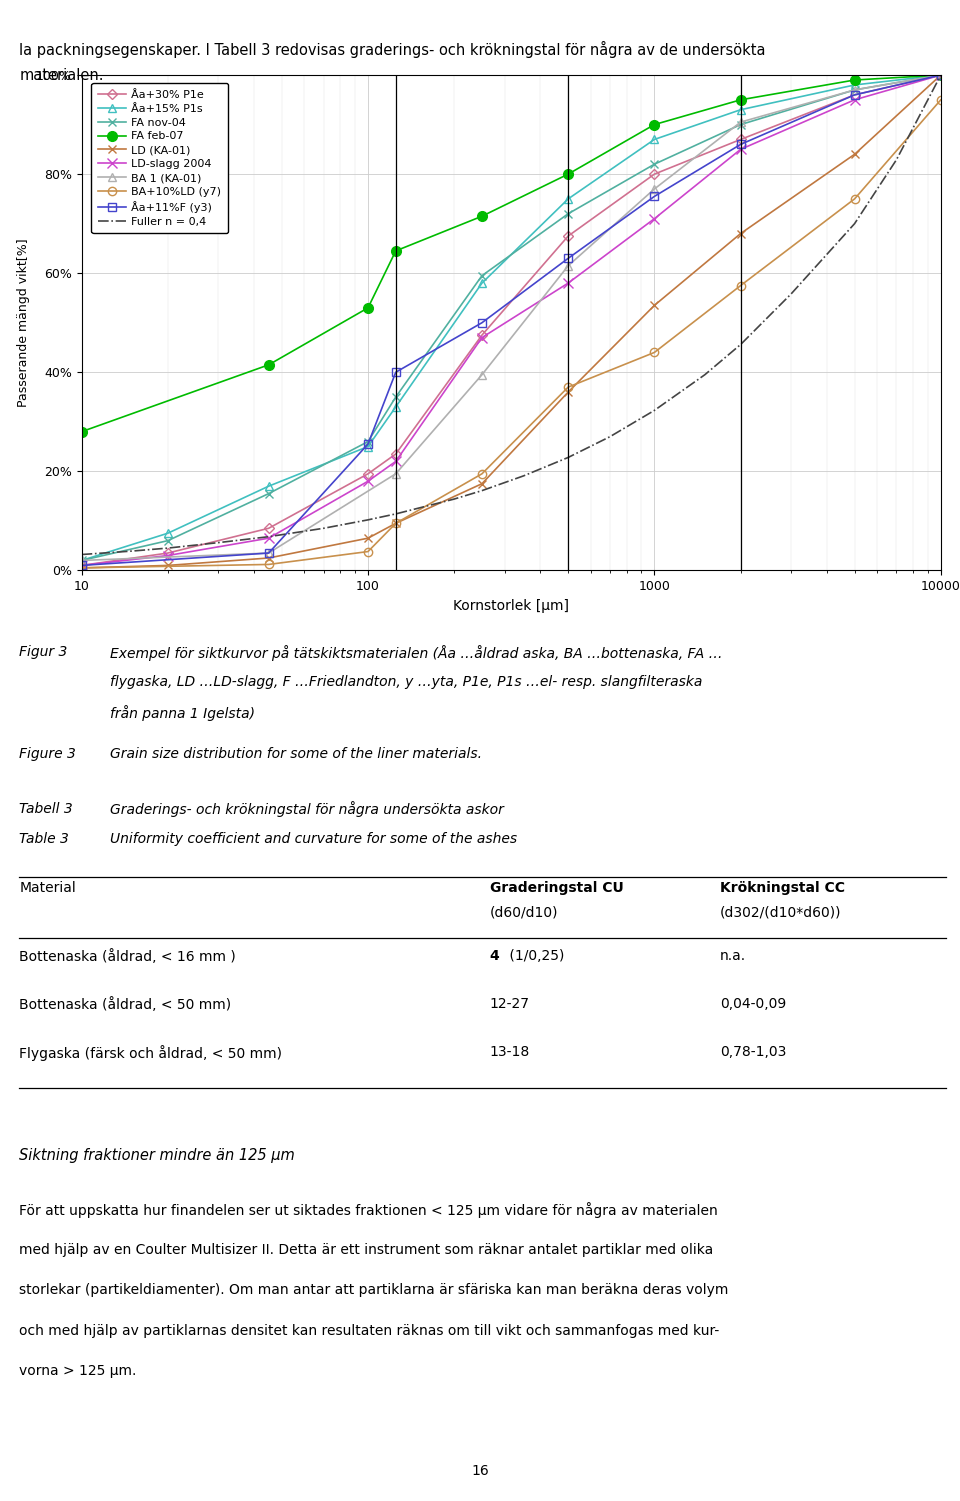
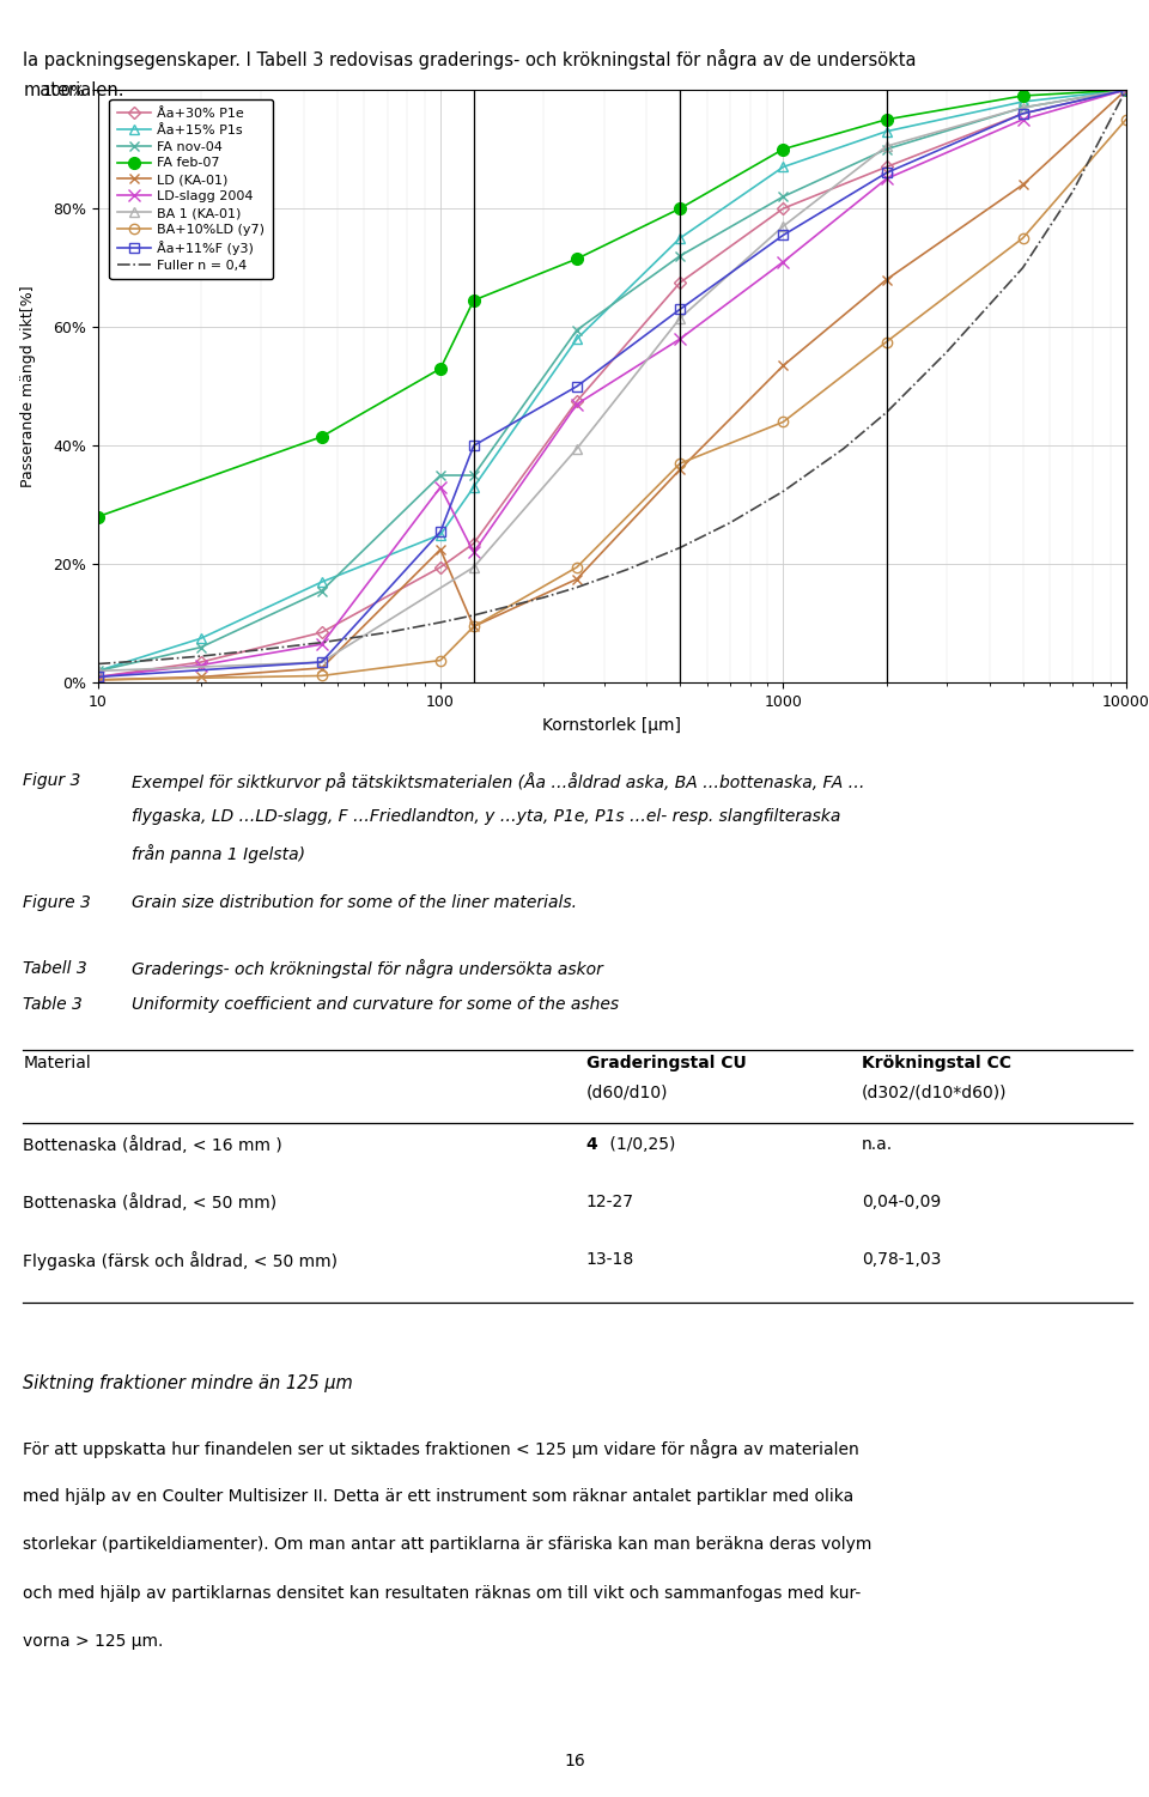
FA nov-04/100: 26.0% -> 35.0%
LD (KA-01)/100: 6.5% -> 22.5%
LD-slagg 2004/100: 18.0% -> 33.0%
